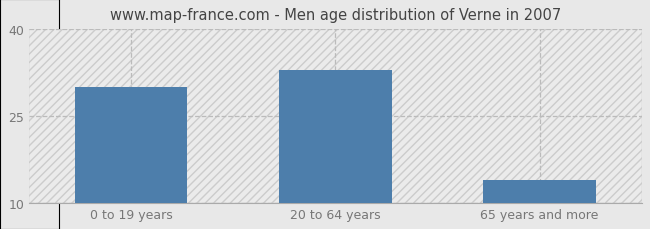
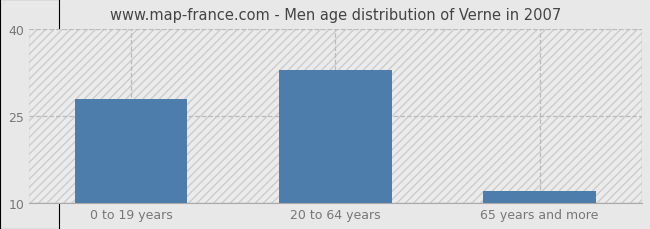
0 to 19 years: 30 -> 28
65 years and more: 14 -> 12
